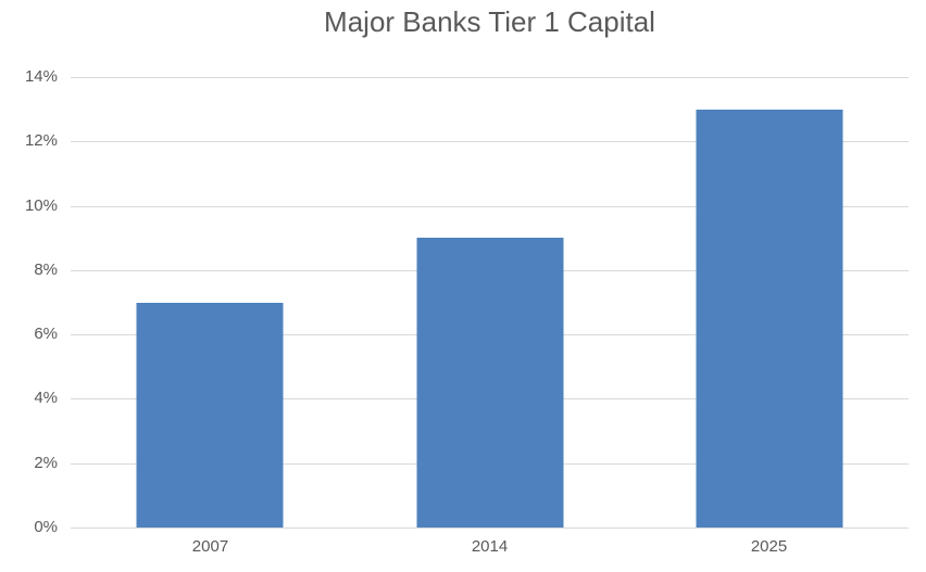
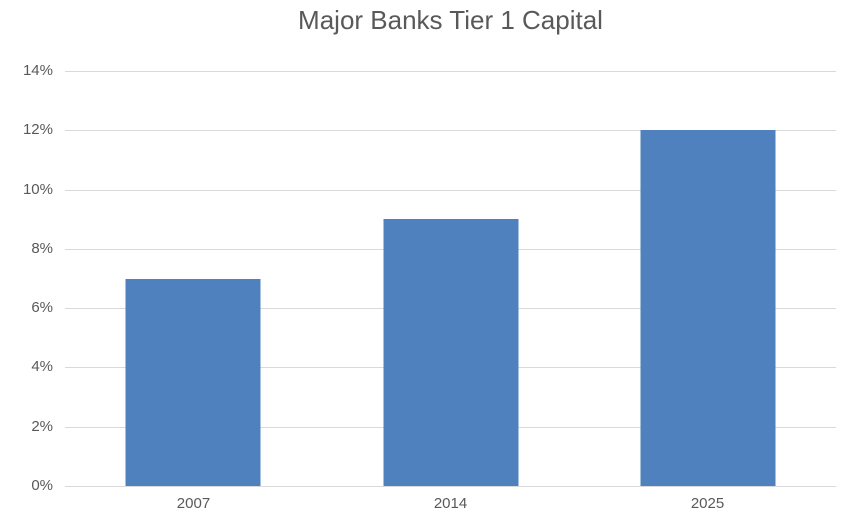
2025: 13% -> 12%
